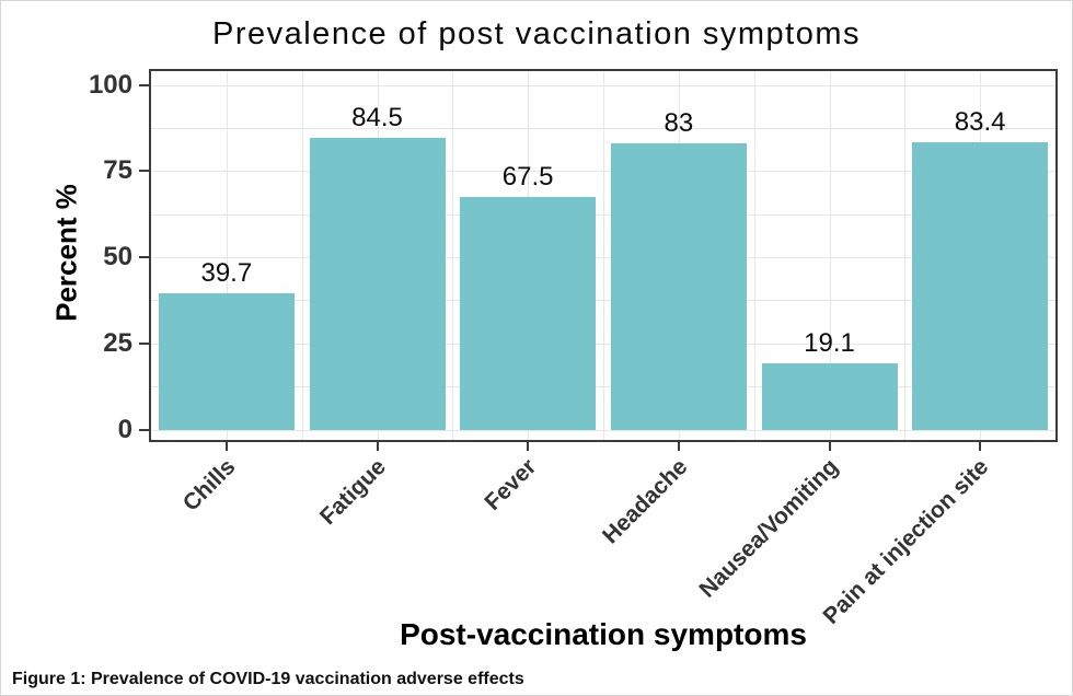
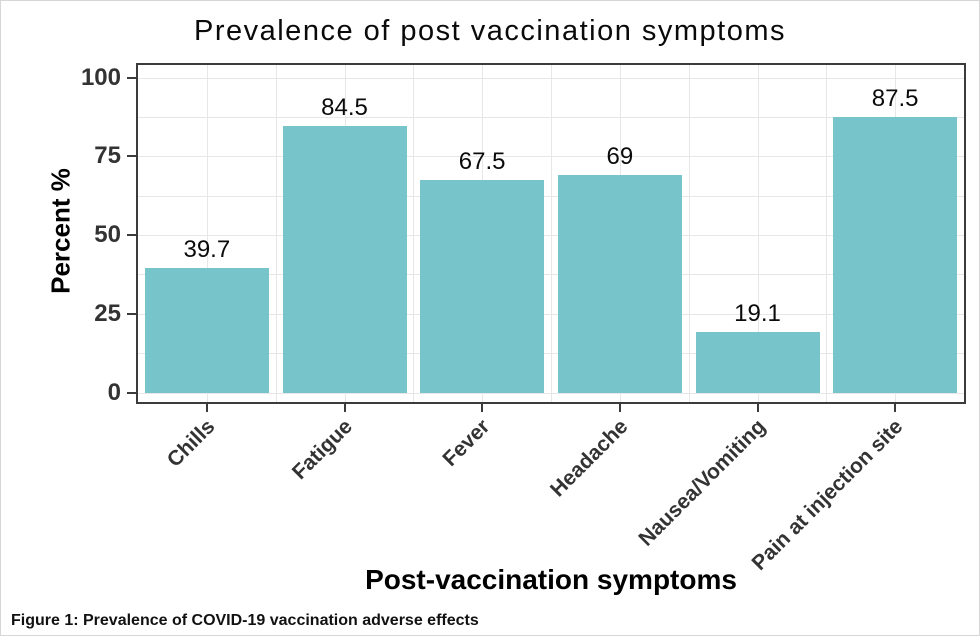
Headache: 83 -> 69
Pain at injection site: 83.4 -> 87.5
